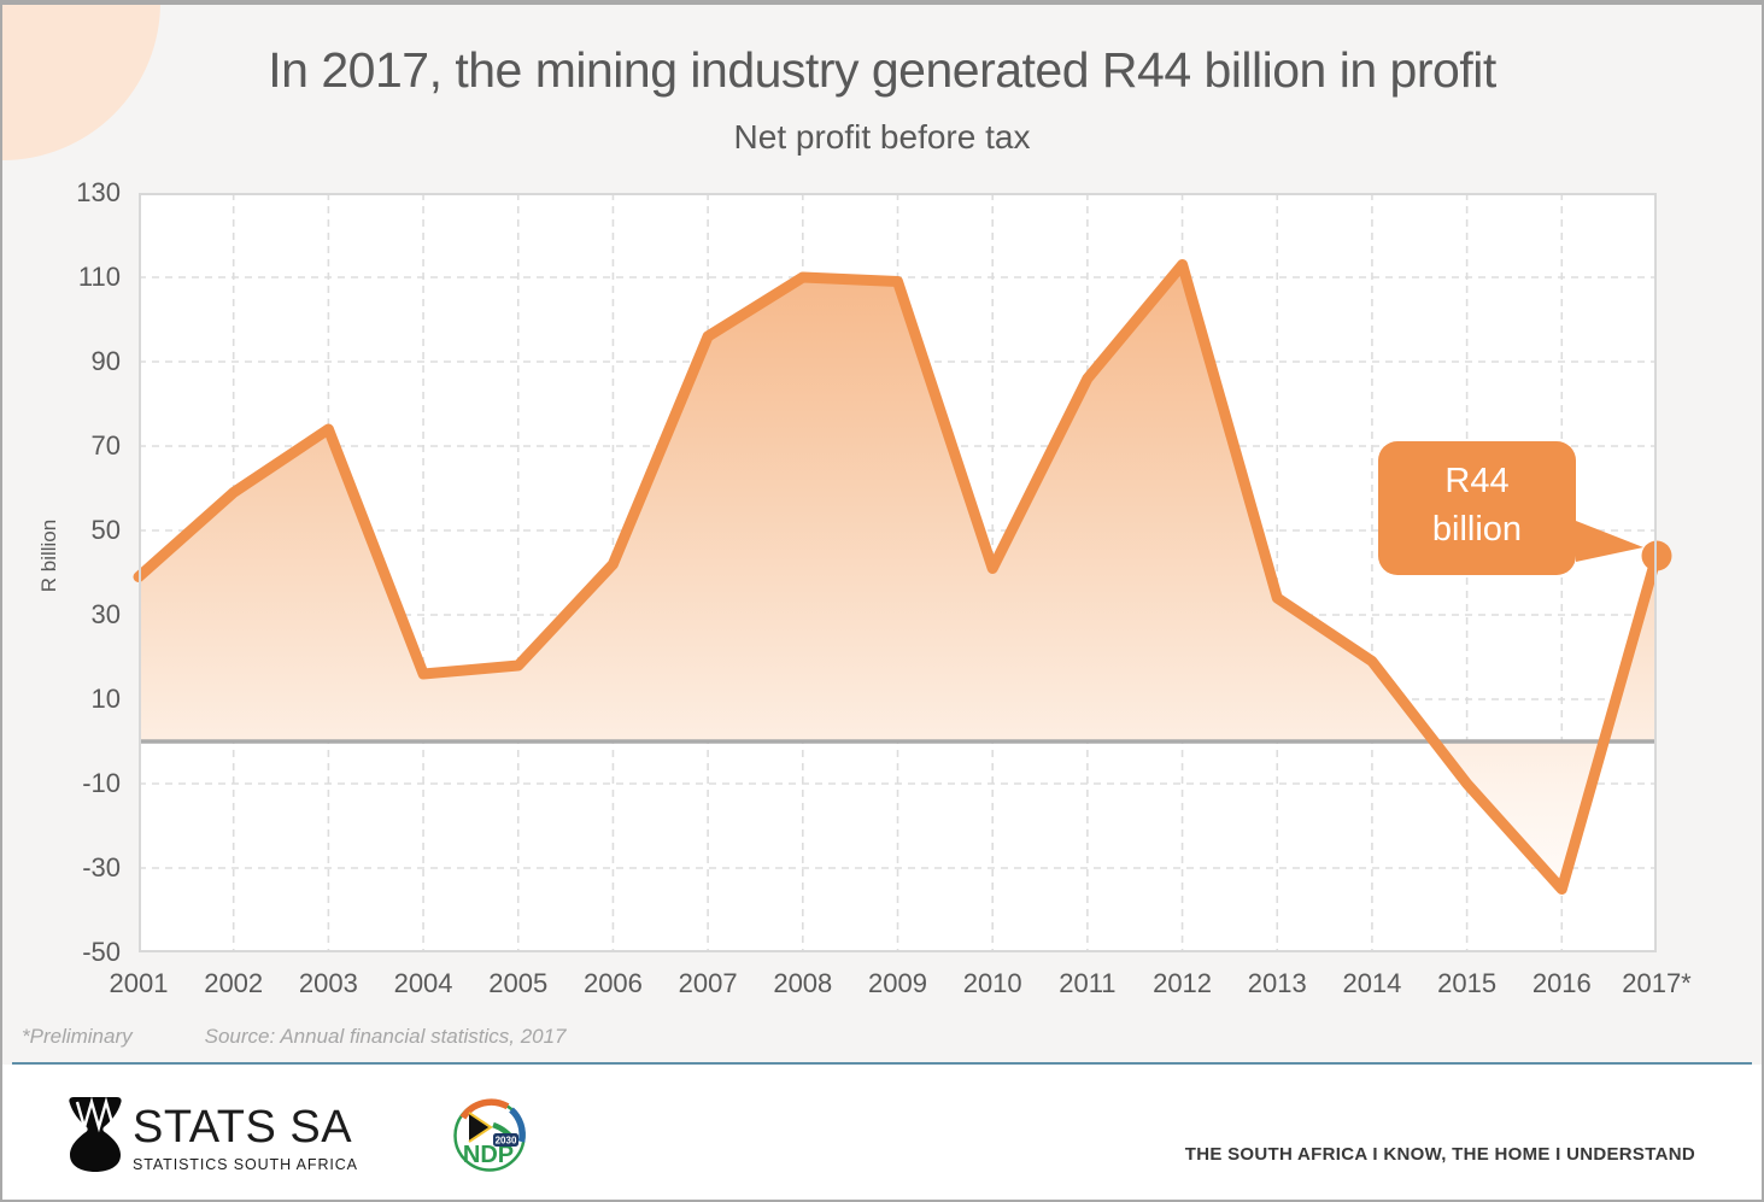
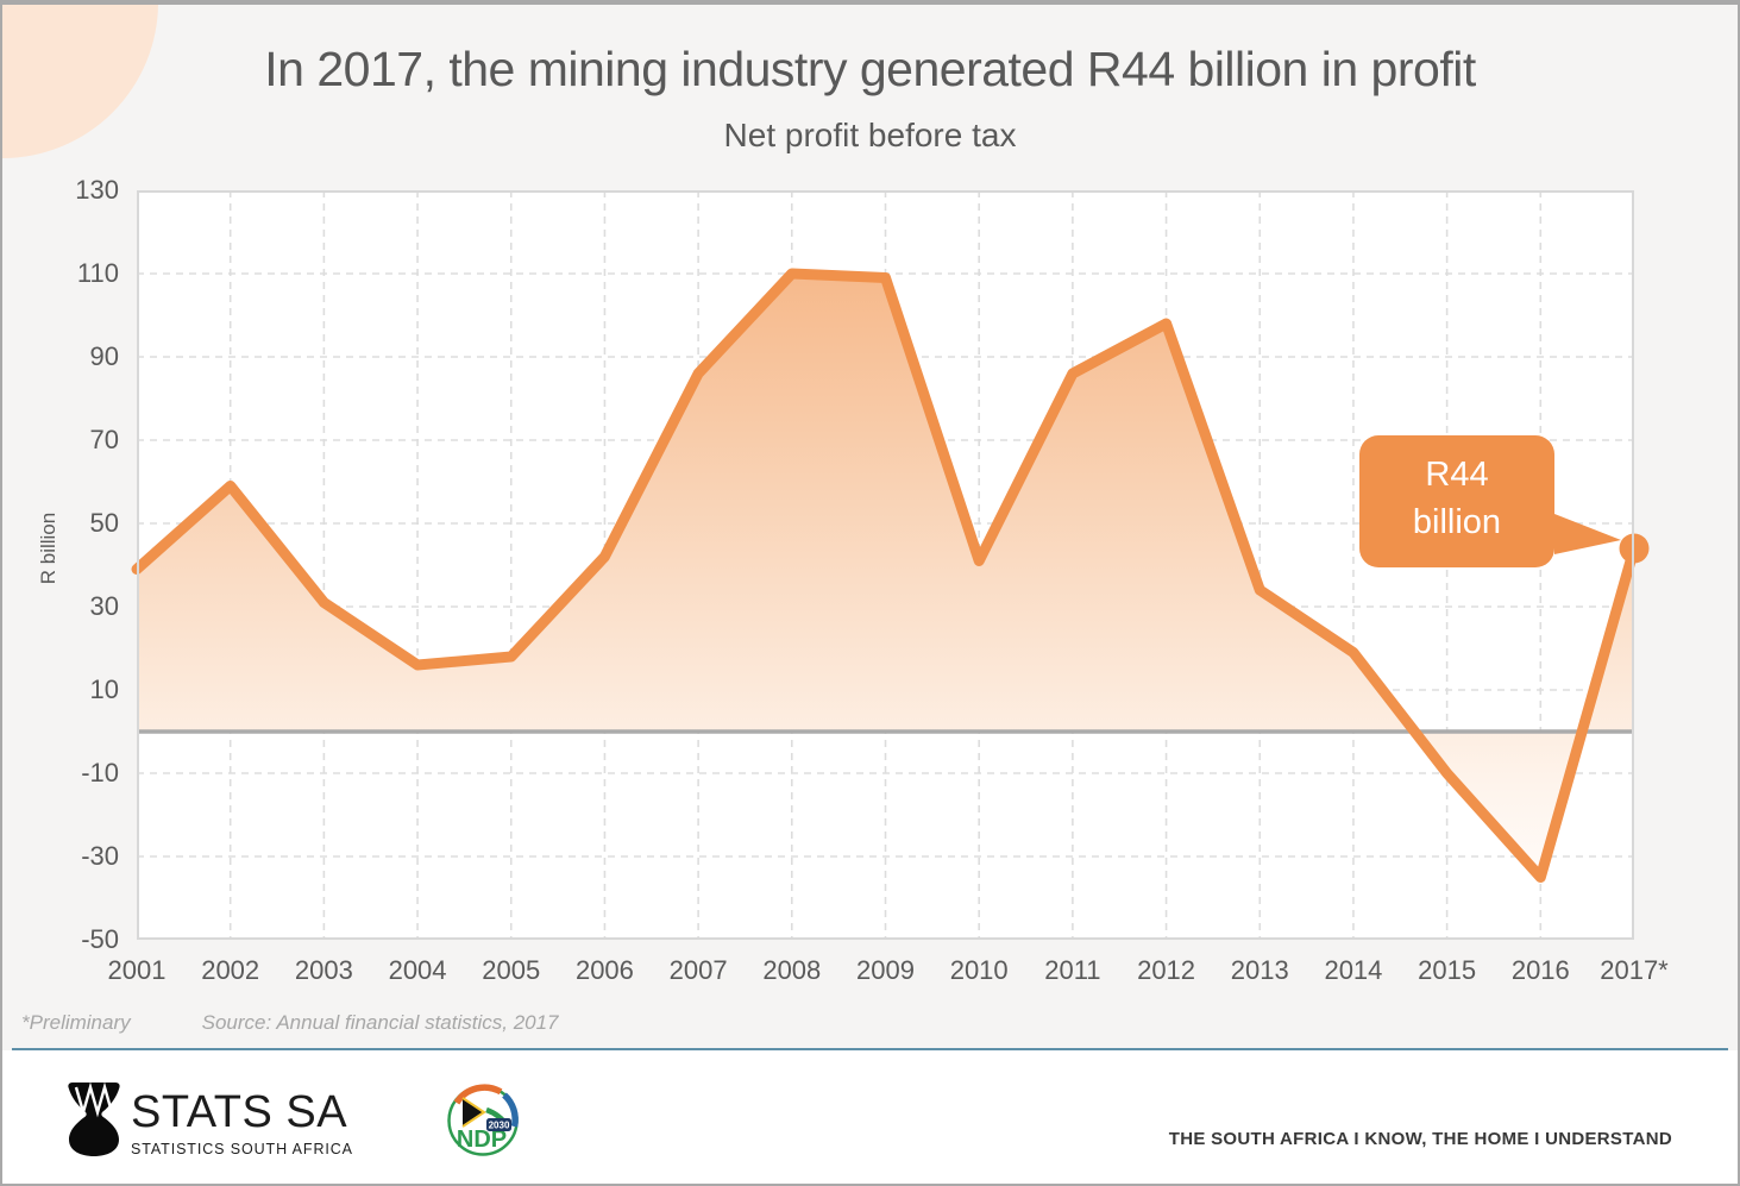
2003: 74 -> 31
2007: 96 -> 86
2012: 113 -> 98
